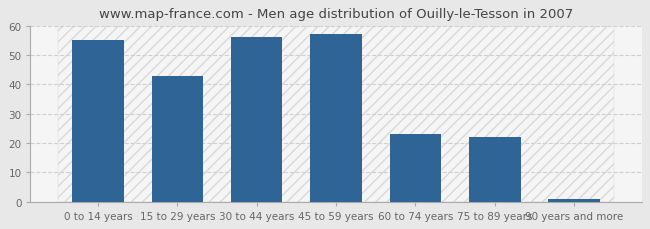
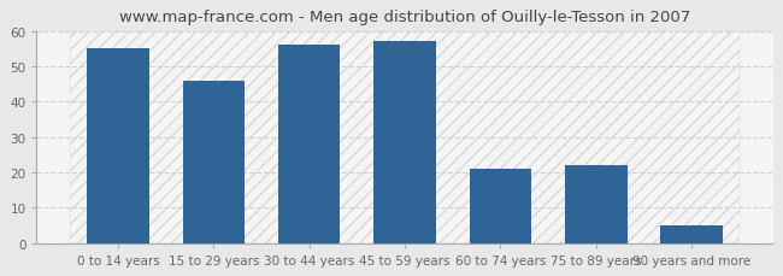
15 to 29 years: 43 -> 46
60 to 74 years: 23 -> 21
90 years and more: 1 -> 5
